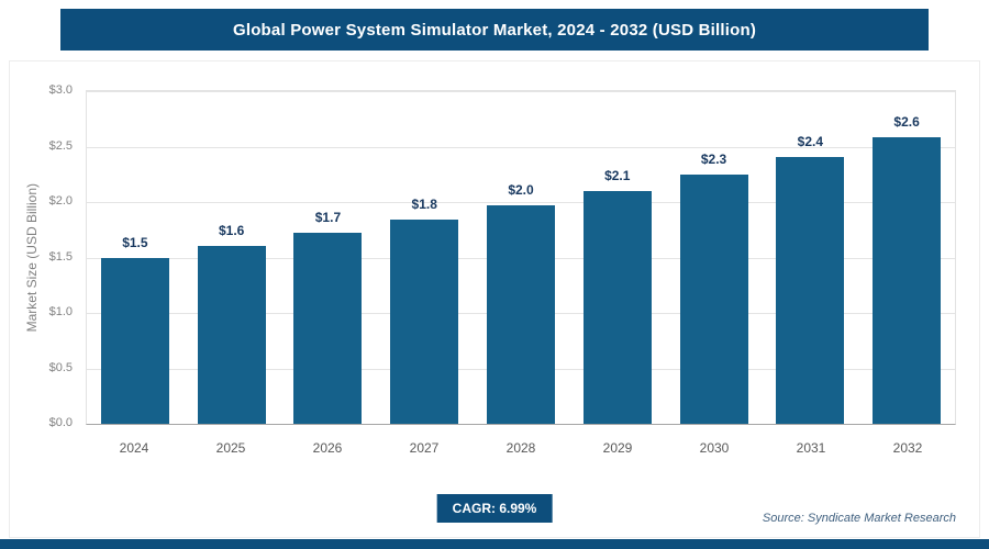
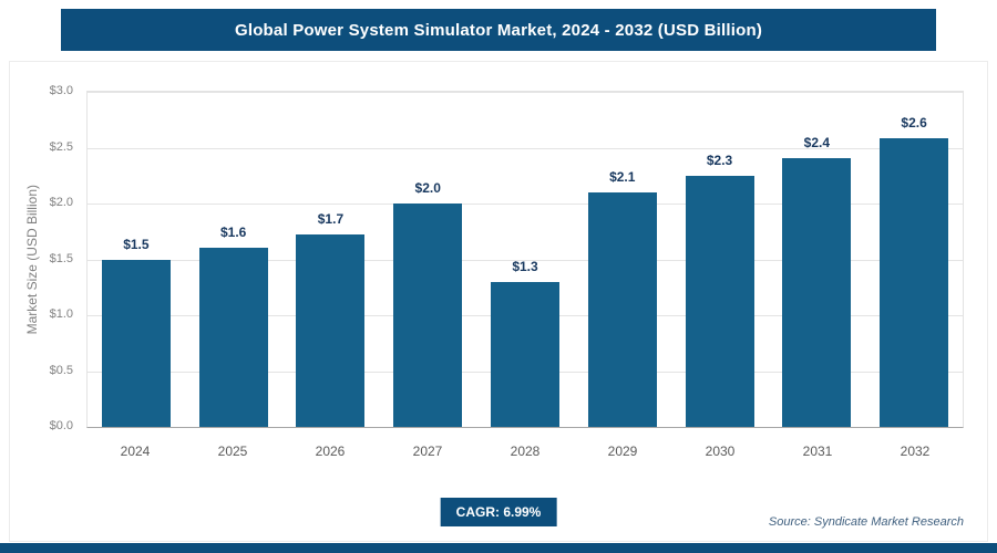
2027: $1.8 -> $2.0
2028: $2.0 -> $1.3
